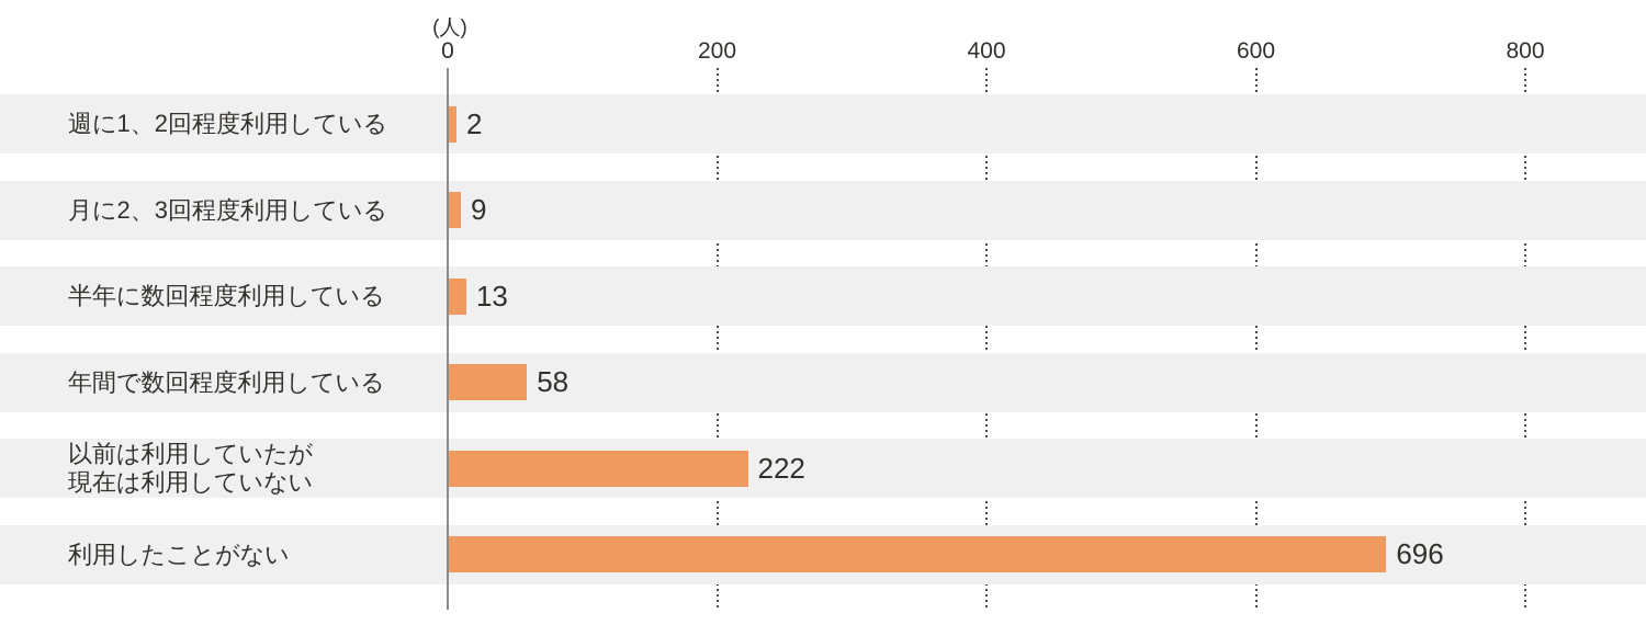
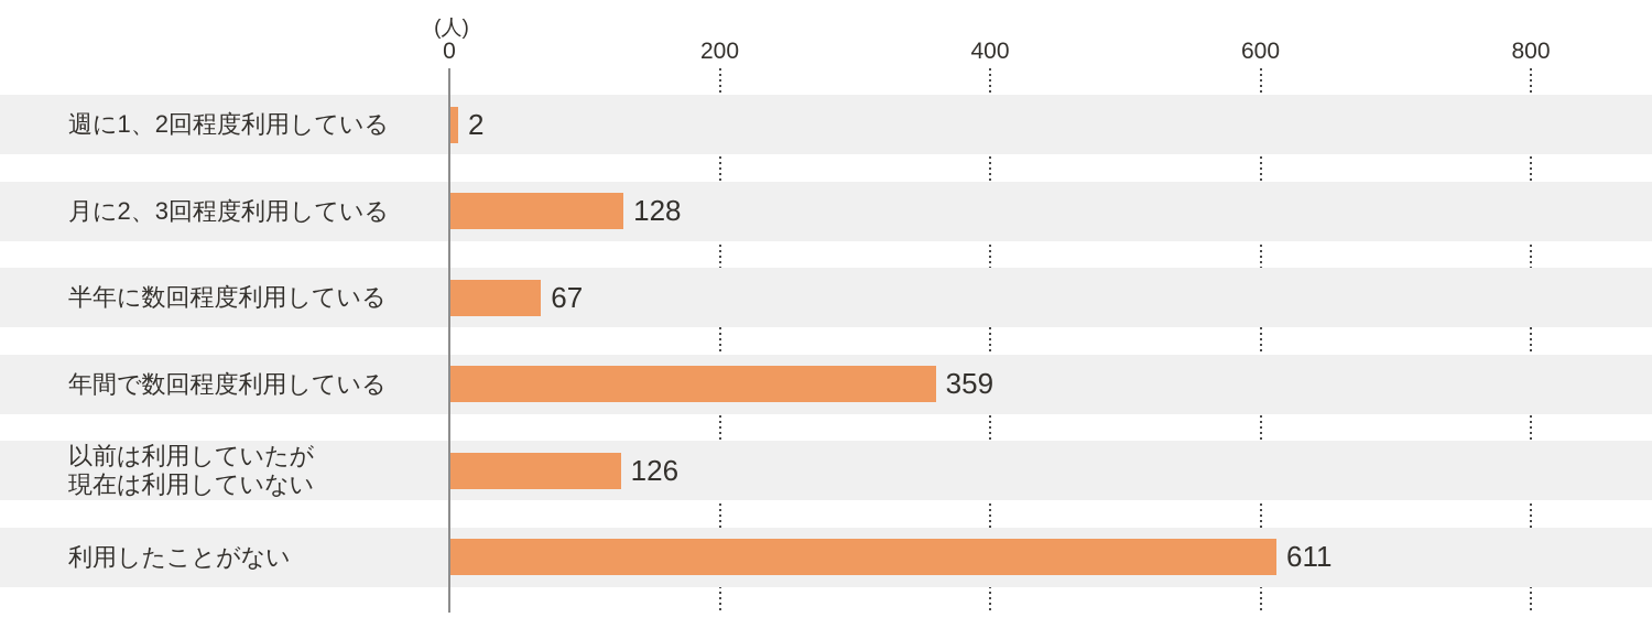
月に2、3回程度利用している: 9 -> 128
半年に数回程度利用している: 13 -> 67
年間で数回程度利用している: 58 -> 359
以前は利用していたが 現在は利用していない: 222 -> 126
利用したことがない: 696 -> 611
